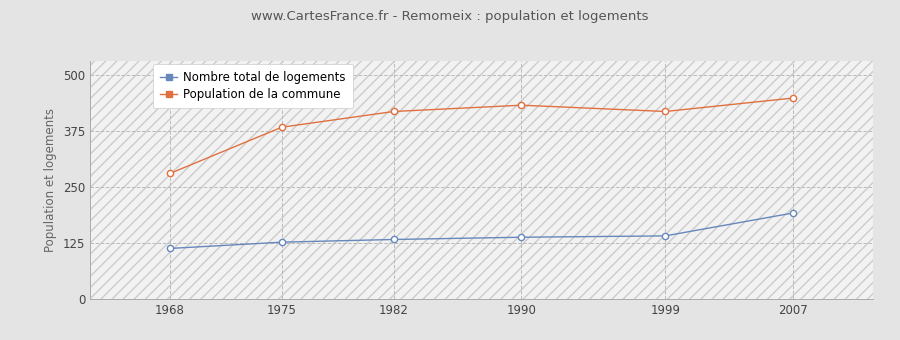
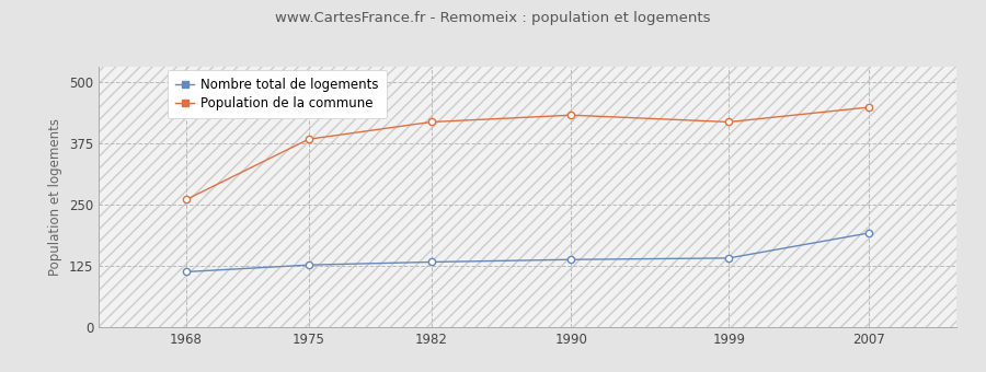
Population de la commune/1968: 280 -> 260
